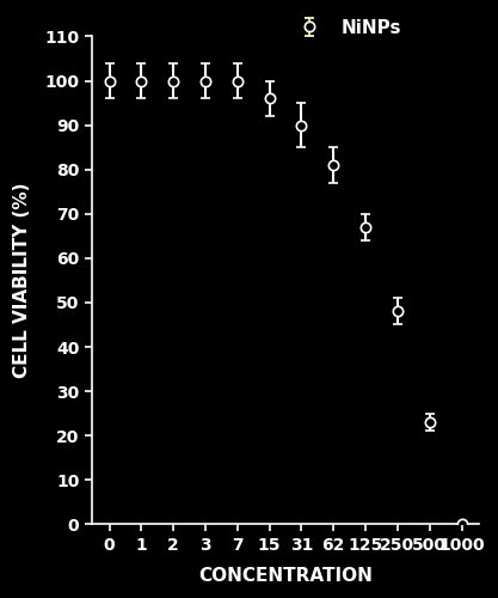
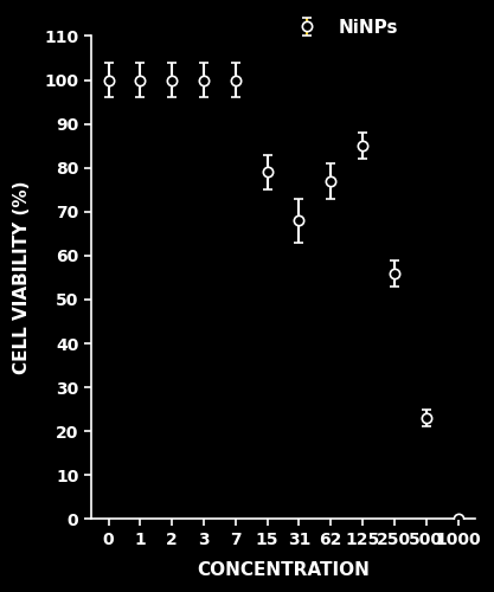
15: 96 -> 79
31: 90 -> 68
62: 81 -> 77
125: 67 -> 85
250: 48 -> 56
